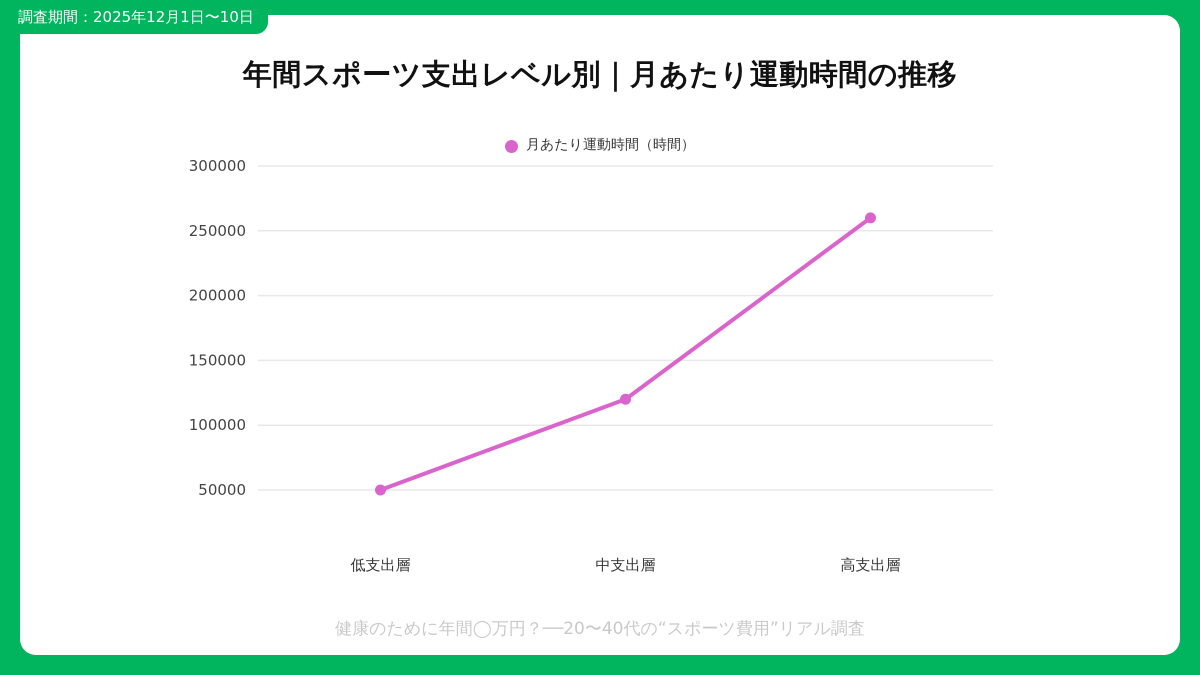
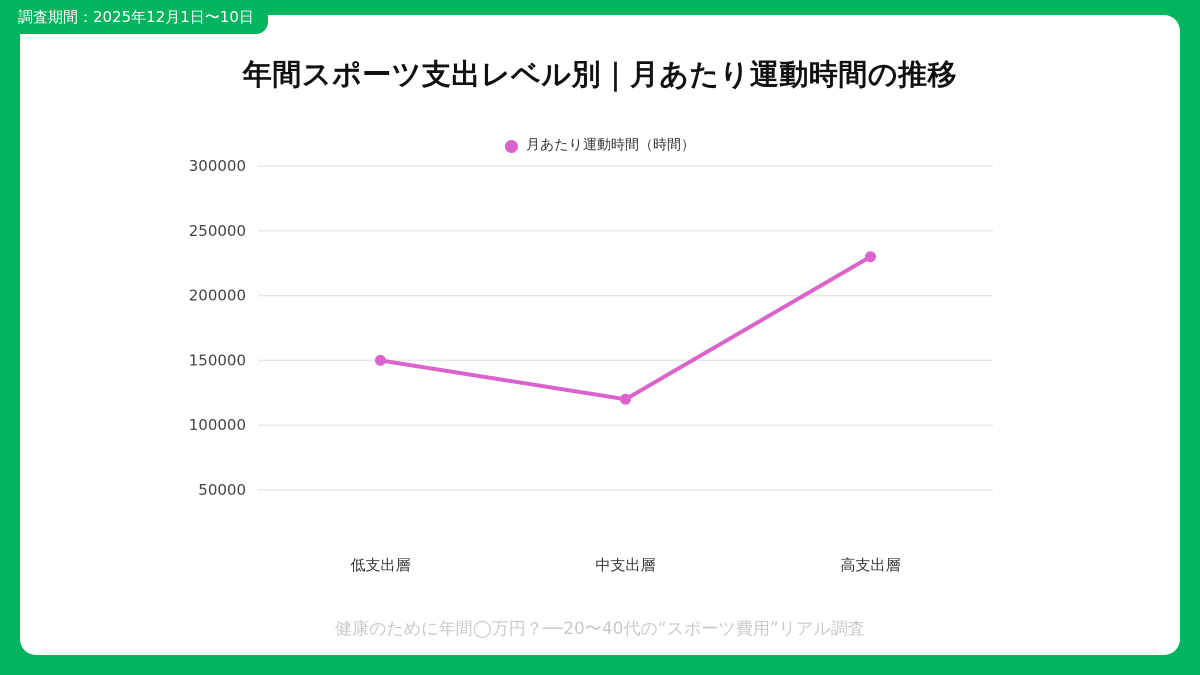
低支出層: 50000 -> 150000
高支出層: 260000 -> 230000
